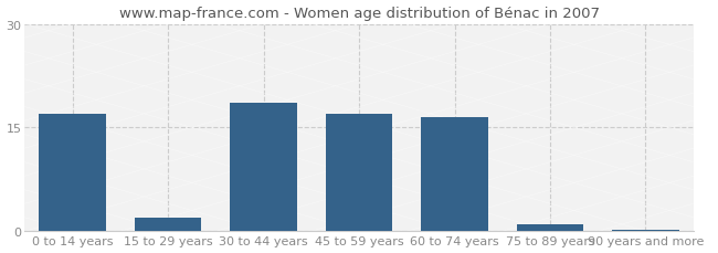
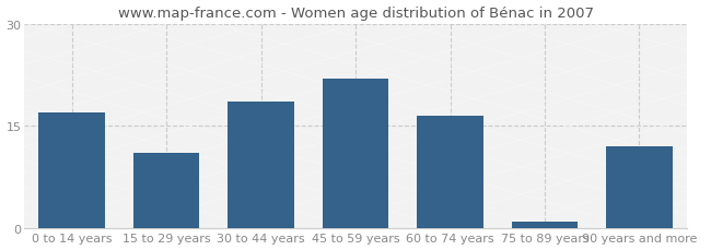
15 to 29 years: 2.0 -> 11.0
45 to 59 years: 17.0 -> 22.0
90 years and more: 0.2 -> 12.0
